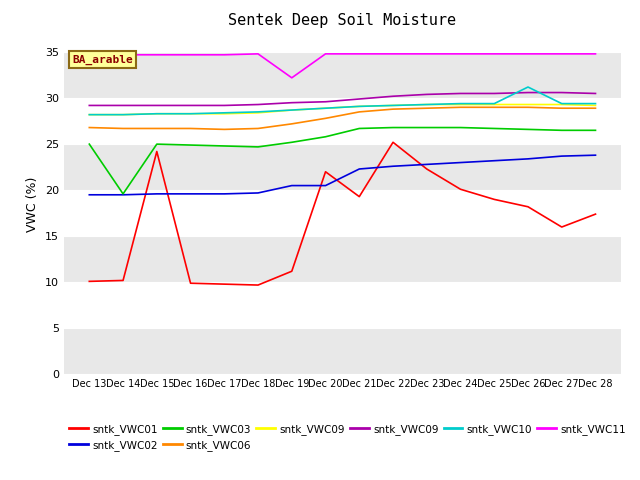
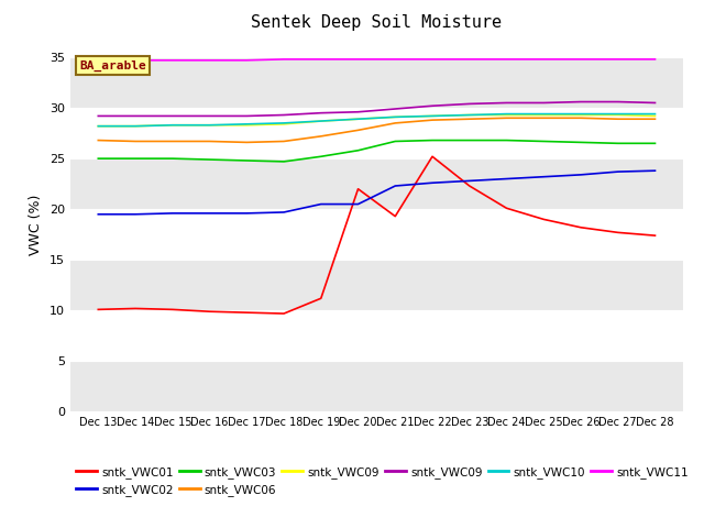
sntk_VWC03/Dec 14: 19.6 -> 25.0
sntk_VWC01/Dec 15: 24.2 -> 10.1
sntk_VWC11/Dec 19: 32.2 -> 34.8
sntk_VWC10/Dec 26: 31.2 -> 29.4
sntk_VWC01/Dec 27: 16.0 -> 17.7
